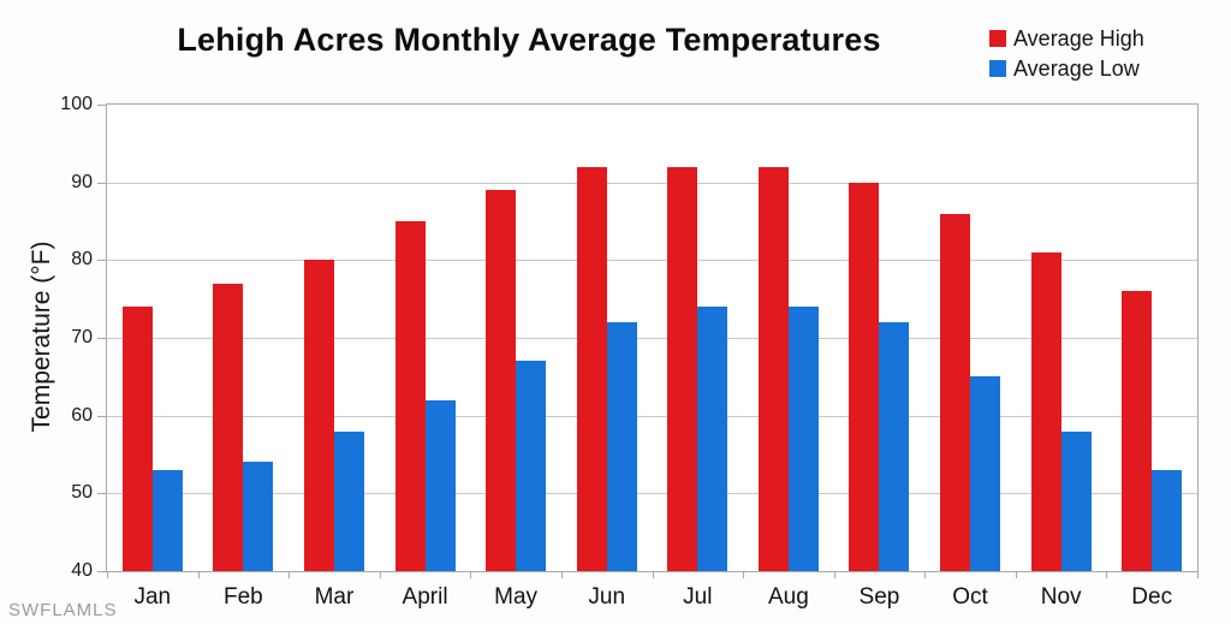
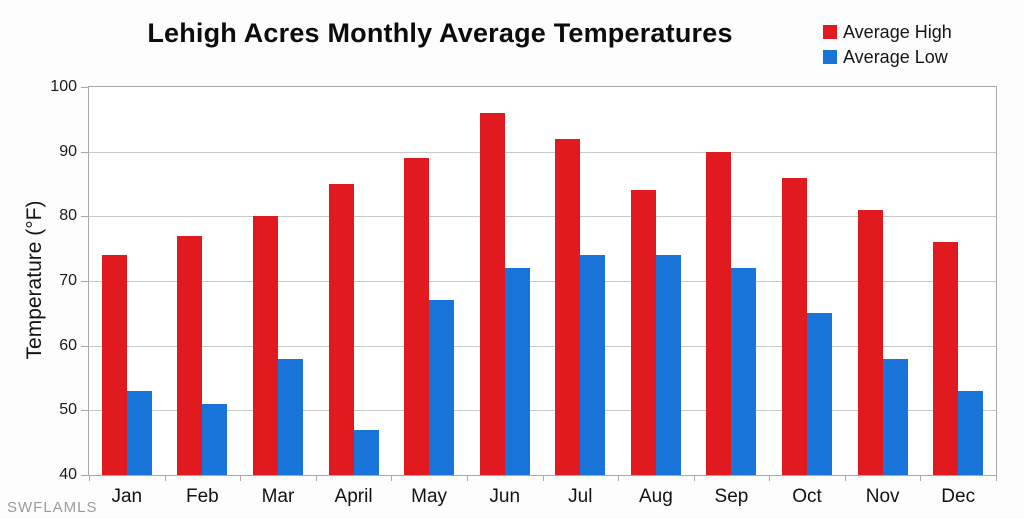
Average Low/Feb: 54 -> 51
Average Low/April: 62 -> 47
Average High/Jun: 92 -> 96
Average High/Aug: 92 -> 84
